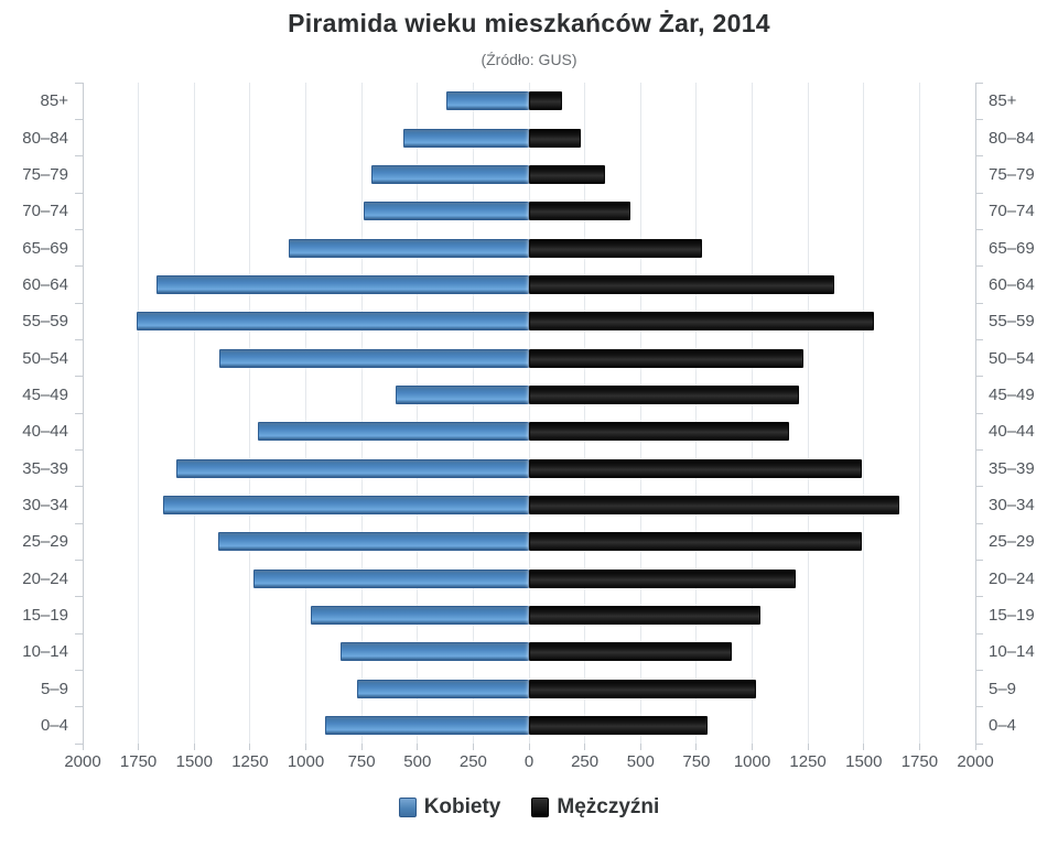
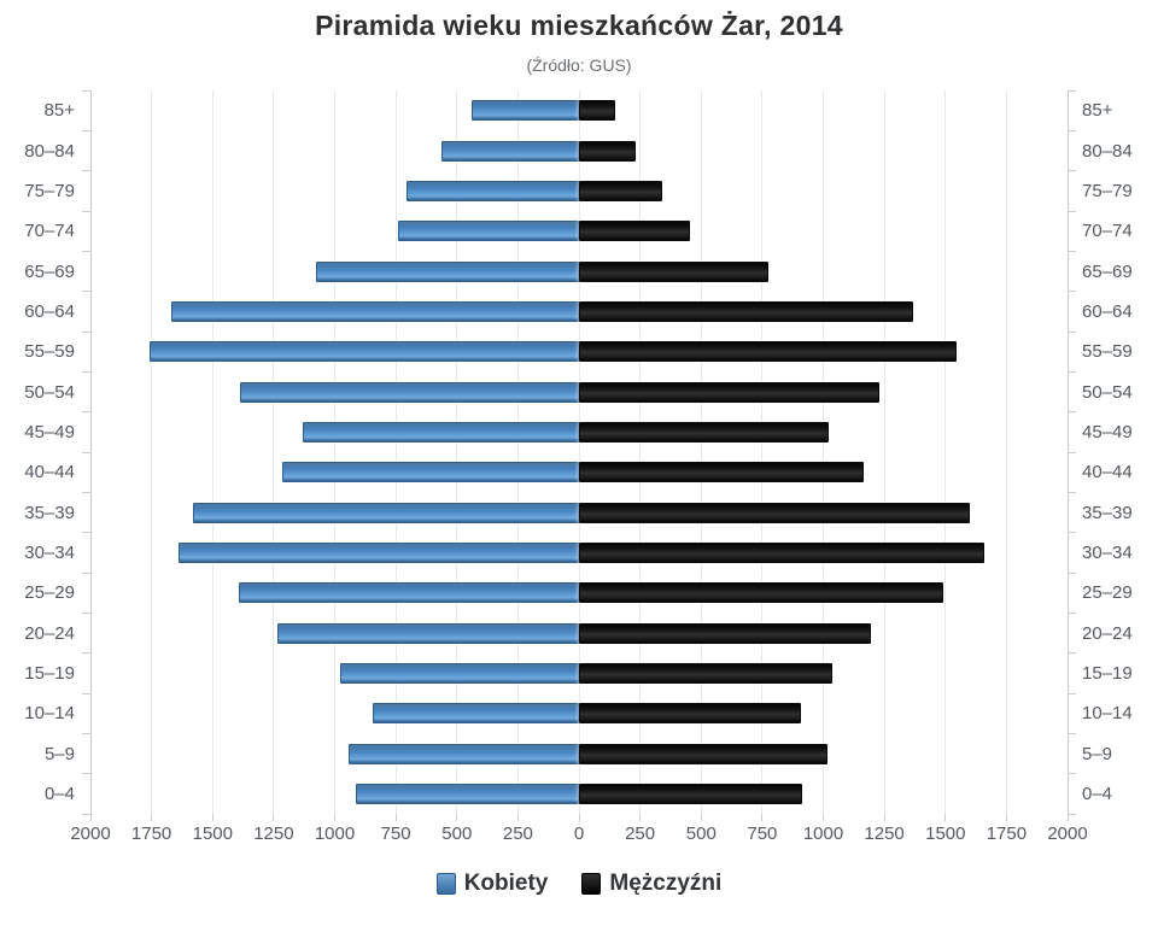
Kobiety/85+: 370 -> 440
Kobiety/45–49: 600 -> 1130
Mężczyźni/45–49: 1210 -> 1020
Mężczyźni/35–39: 1490 -> 1600
Kobiety/5–9: 770 -> 940
Mężczyźni/0–4: 800 -> 920
